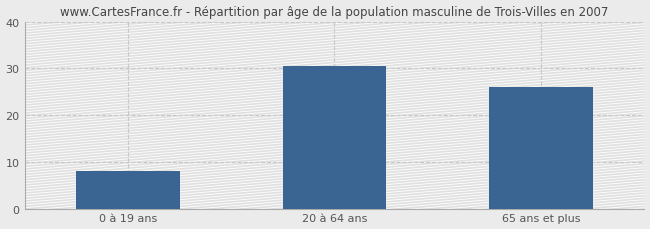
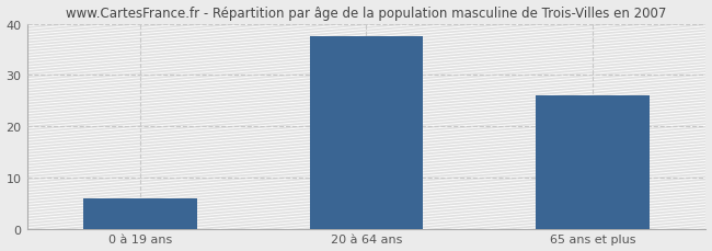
0 à 19 ans: 8.0 -> 6.0
20 à 64 ans: 30.5 -> 37.5
